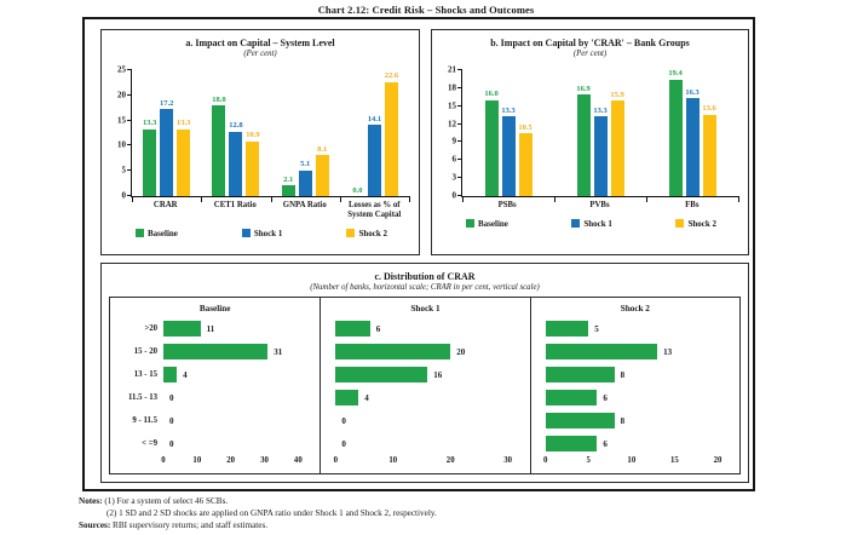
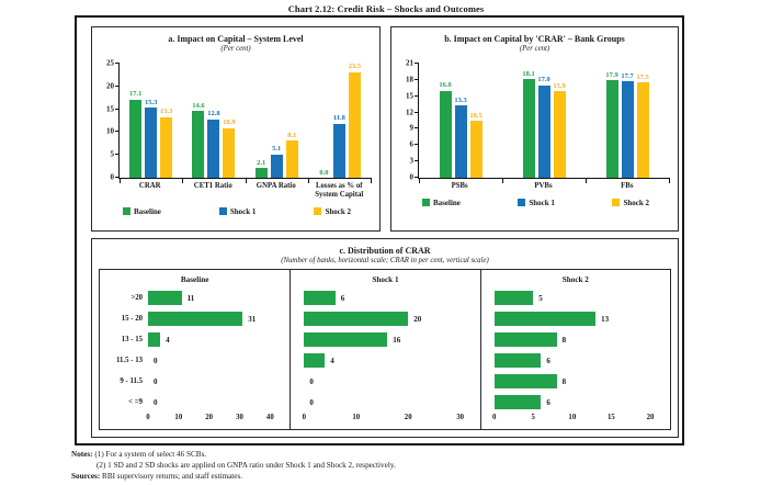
a. Impact on Capital – System Level/Baseline/CRAR: 13.3 -> 17.1
a. Impact on Capital – System Level/Shock 1/CRAR: 17.2 -> 15.3
a. Impact on Capital – System Level/Baseline/CET1 Ratio: 18.0 -> 14.6
a. Impact on Capital – System Level/Shock 1/Losses as % of System Capital: 14.1 -> 11.8
a. Impact on Capital – System Level/Shock 2/Losses as % of System Capital: 22.6 -> 23.5
b. Impact on Capital by 'CRAR' – Bank Groups/Baseline/PVBs: 16.9 -> 18.1
b. Impact on Capital by 'CRAR' – Bank Groups/Shock 1/PVBs: 13.3 -> 17.0
b. Impact on Capital by 'CRAR' – Bank Groups/Baseline/FBs: 19.4 -> 17.9
b. Impact on Capital by 'CRAR' – Bank Groups/Shock 1/FBs: 16.3 -> 17.7
b. Impact on Capital by 'CRAR' – Bank Groups/Shock 2/FBs: 13.6 -> 17.5
